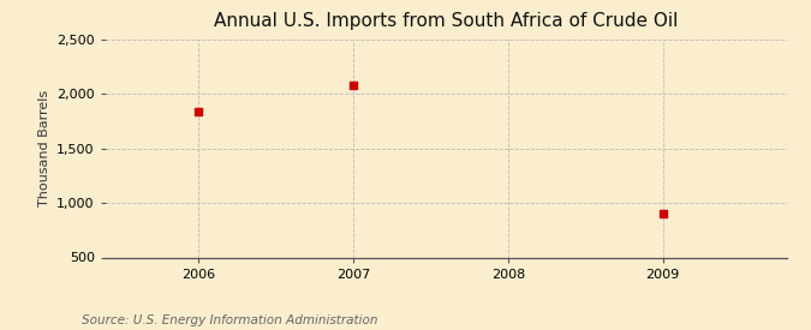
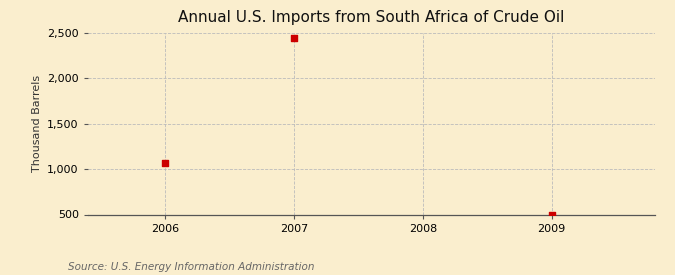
2006: 1,840 -> 1,070
2007: 2,080 -> 2,440
2009: 900 -> 500
